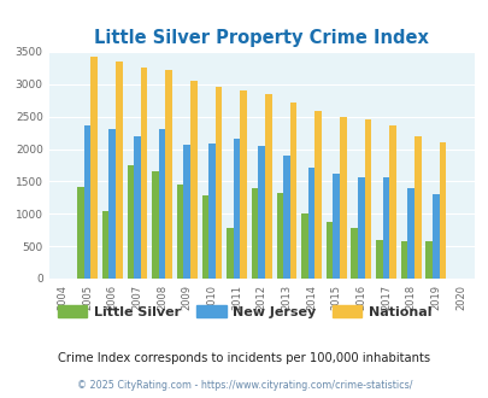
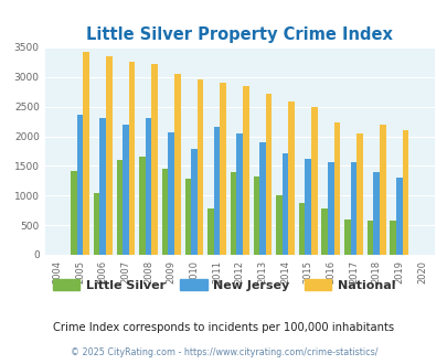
Little Silver/2007: 1750 -> 1600
New Jersey/2010: 2080 -> 1780
National/2016: 2450 -> 2240
National/2017: 2370 -> 2040
